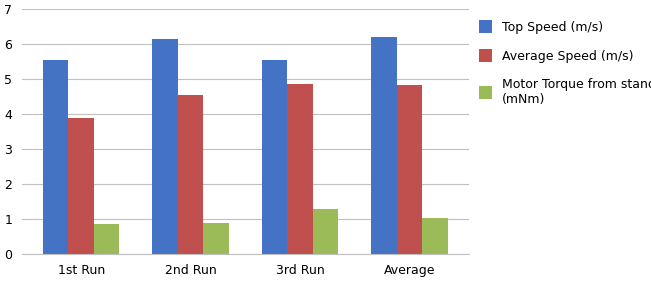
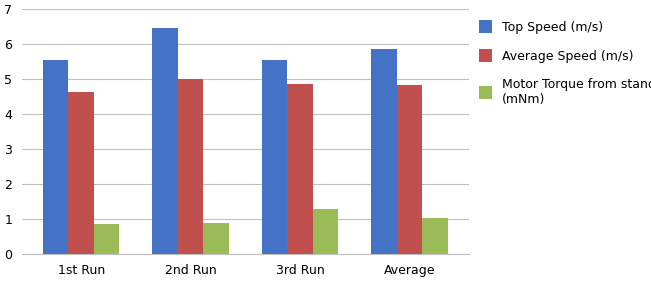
Average Speed (m/s)/1st Run: 3.90 -> 4.63
Top Speed (m/s)/2nd Run: 6.15 -> 6.45
Average Speed (m/s)/2nd Run: 4.55 -> 5.00
Top Speed (m/s)/Average: 6.20 -> 5.85
